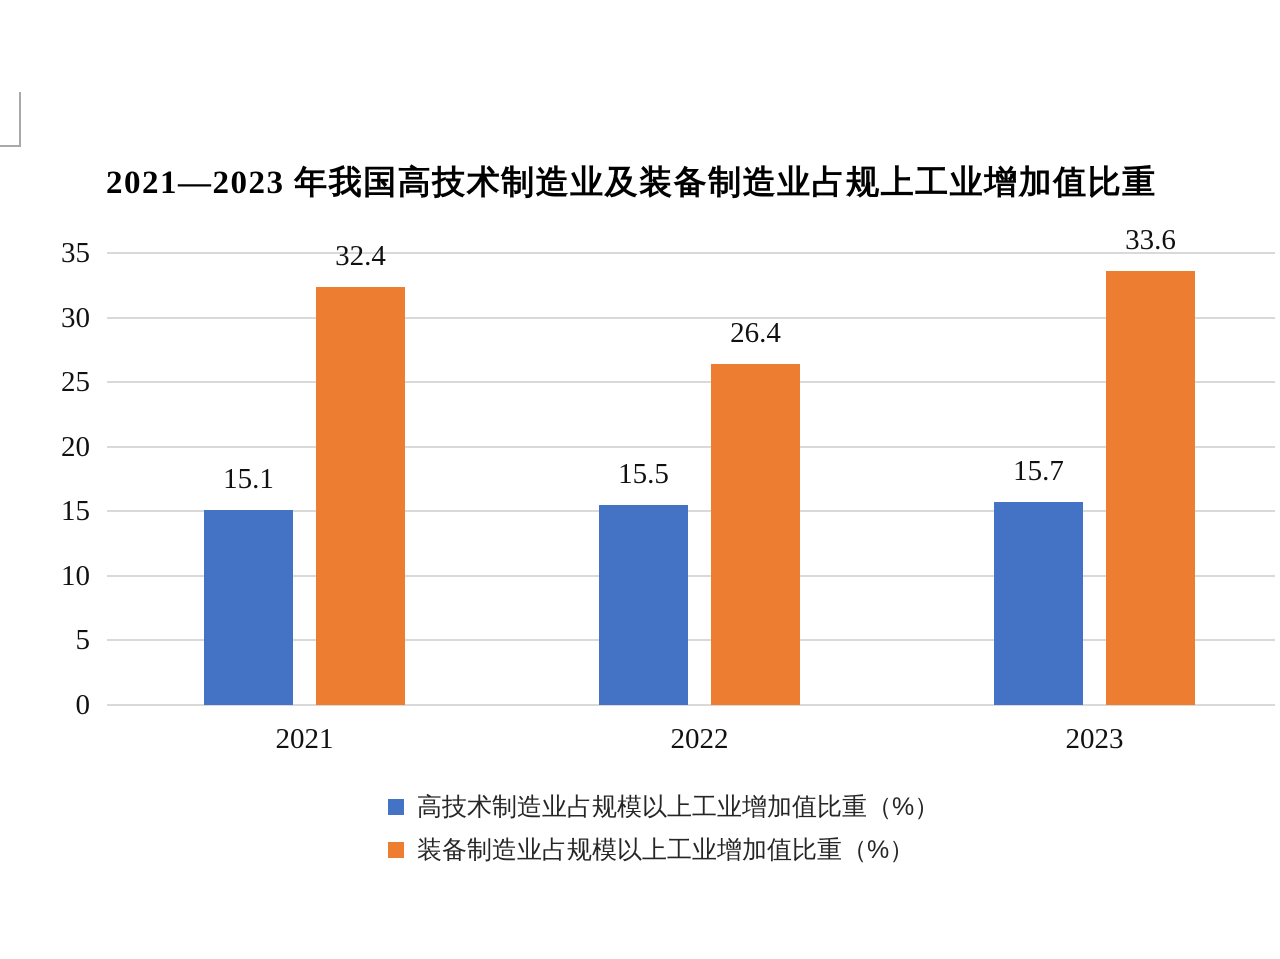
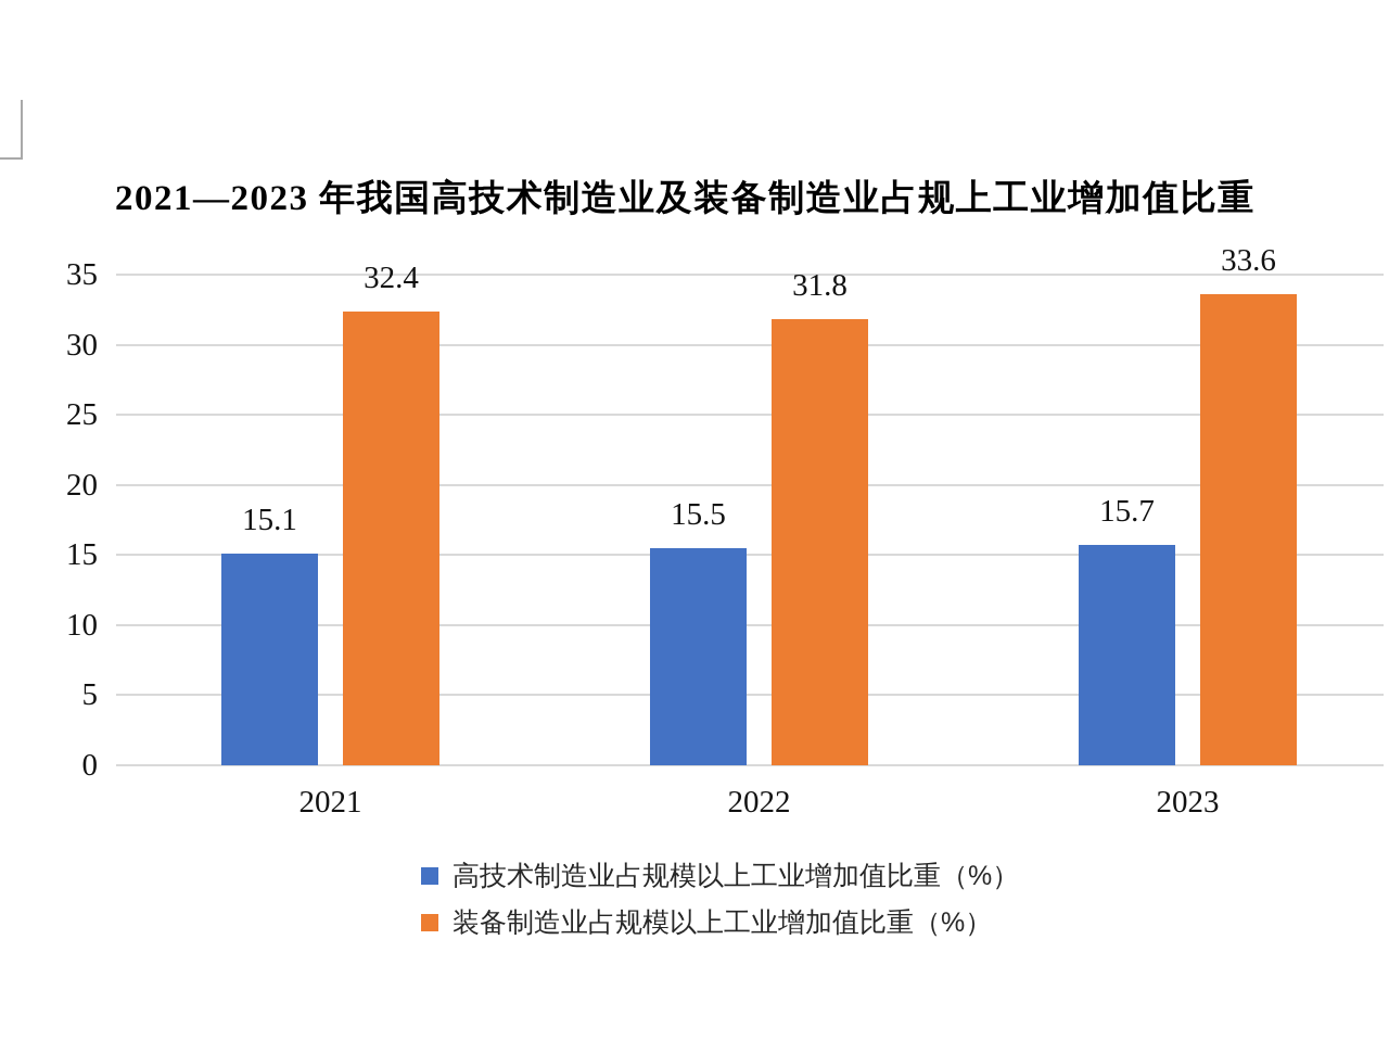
装备制造业占规模以上工业增加值比重（%）/2022: 26.4 -> 31.8
